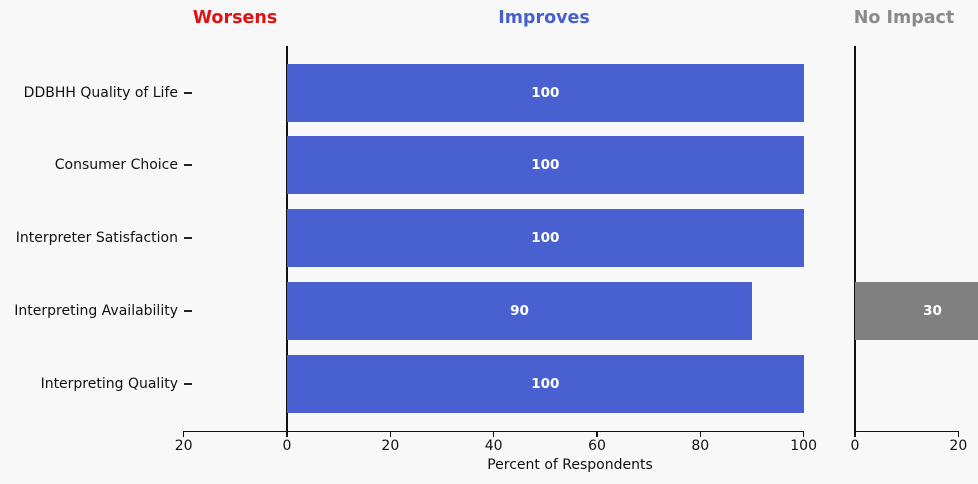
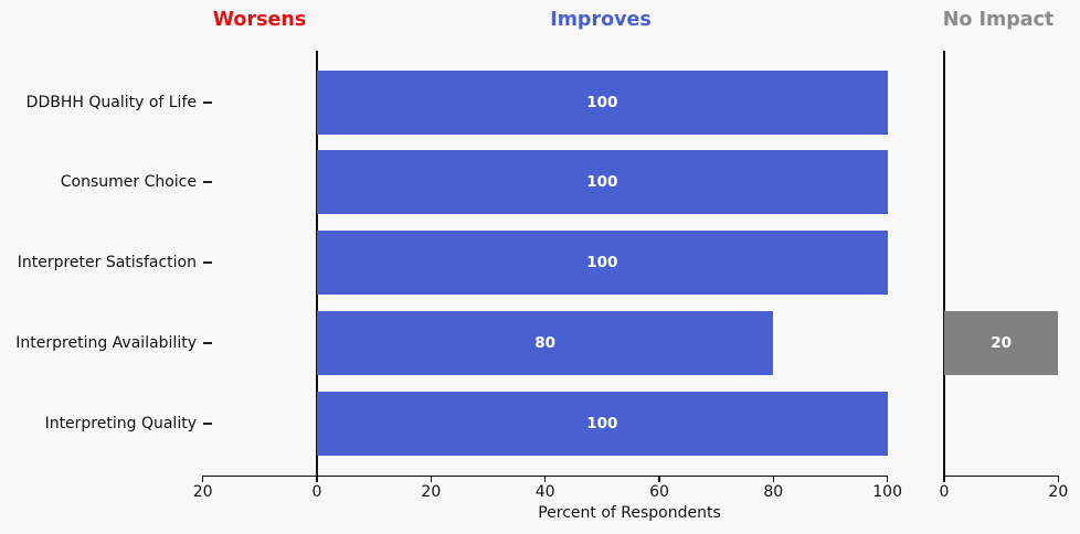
Improves/Interpreting Availability: 90 -> 80
No Impact/Interpreting Availability: 30 -> 20
